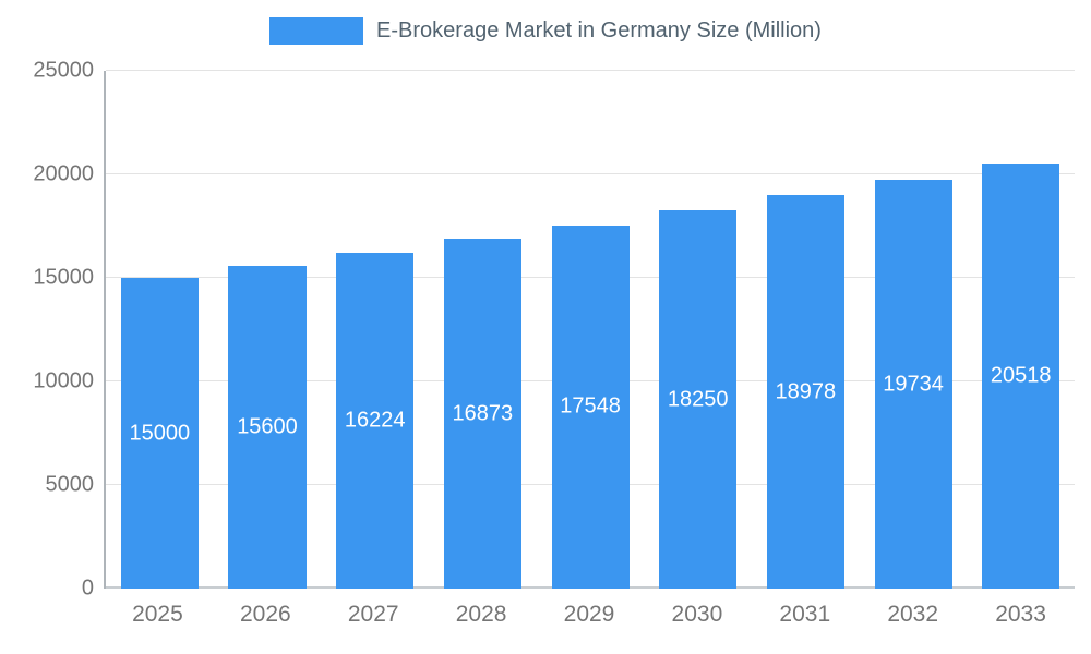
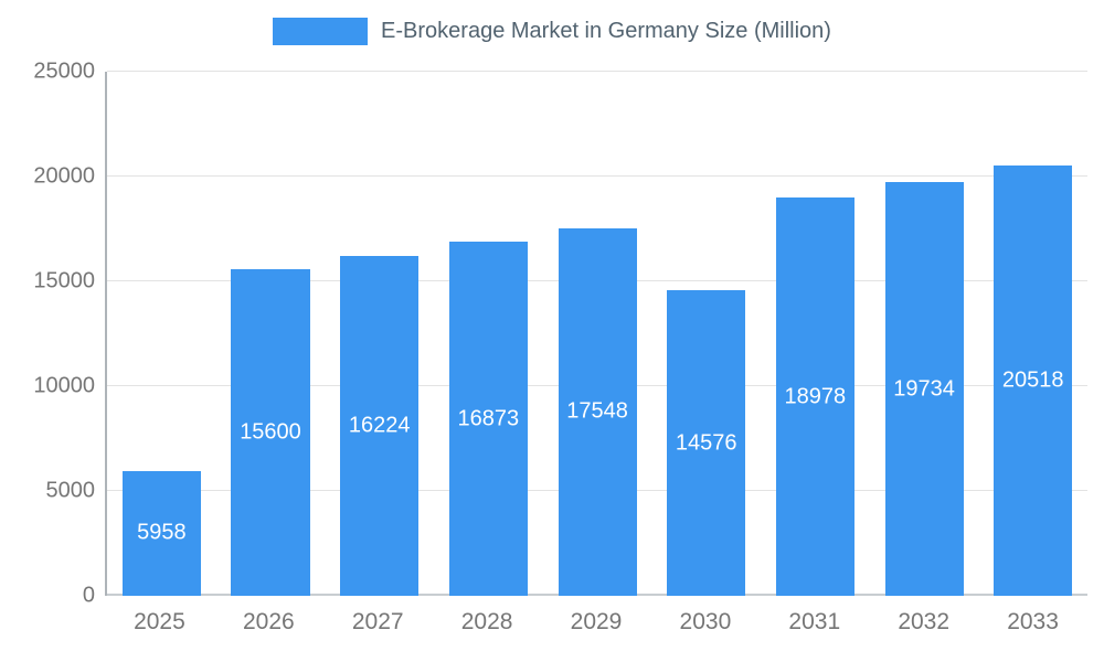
2025: 15000 -> 5958
2030: 18250 -> 14576
